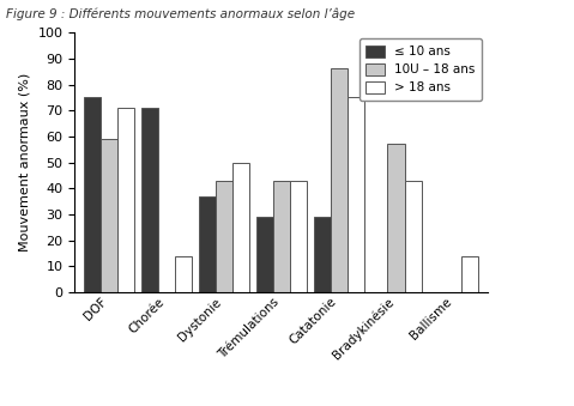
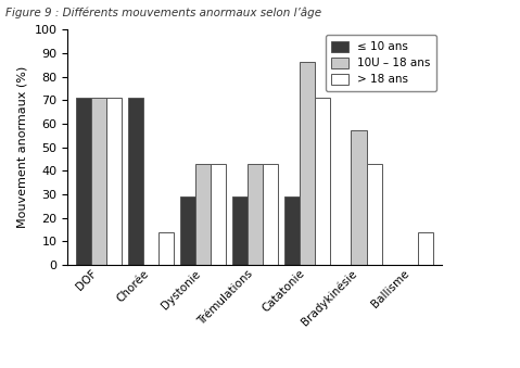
≤ 10 ans/DOF: 75 -> 71
10U – 18 ans/DOF: 59 -> 71
≤ 10 ans/Dystonie: 37 -> 29
> 18 ans/Dystonie: 50 -> 43
> 18 ans/Catatonie: 75 -> 71
